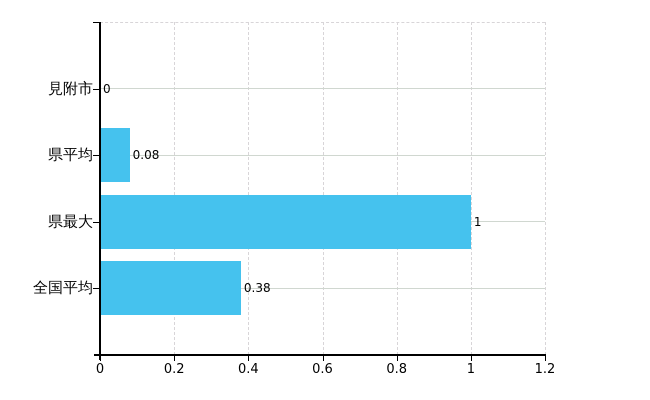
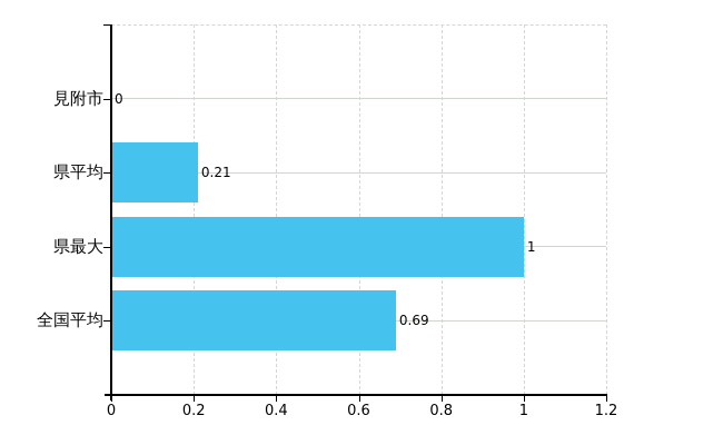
県平均: 0.08 -> 0.21
全国平均: 0.38 -> 0.69
